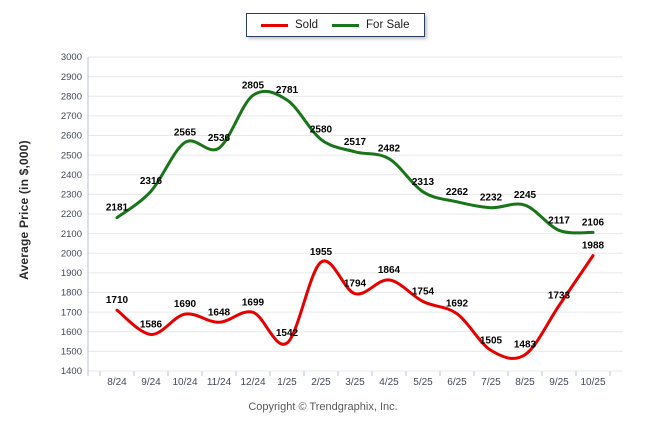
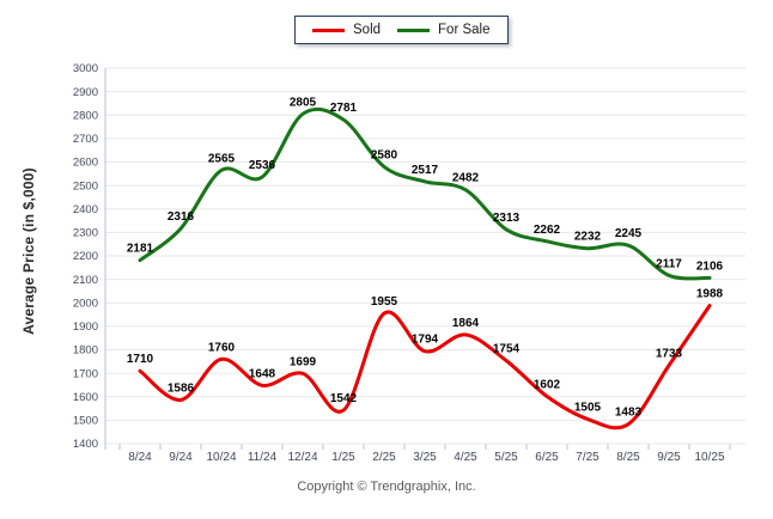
Sold/10/24: 1690 -> 1760
Sold/6/25: 1692 -> 1602
